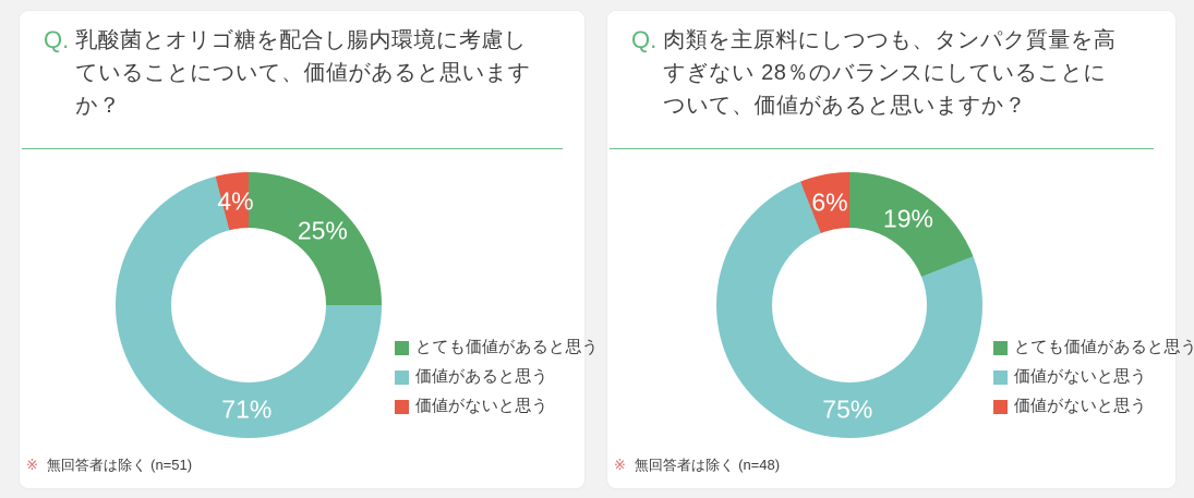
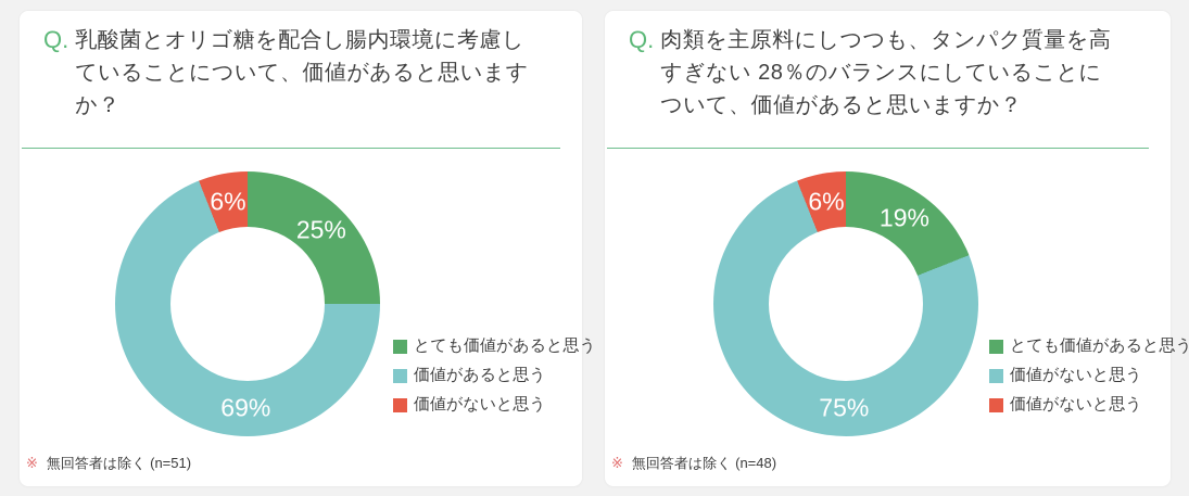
乳酸菌とオリゴ糖を配合し腸内環境に考慮していることについて、価値があると思いますか？/価値があると思う: 71% -> 69%
乳酸菌とオリゴ糖を配合し腸内環境に考慮していることについて、価値があると思いますか？/価値がないと思う: 4% -> 6%
